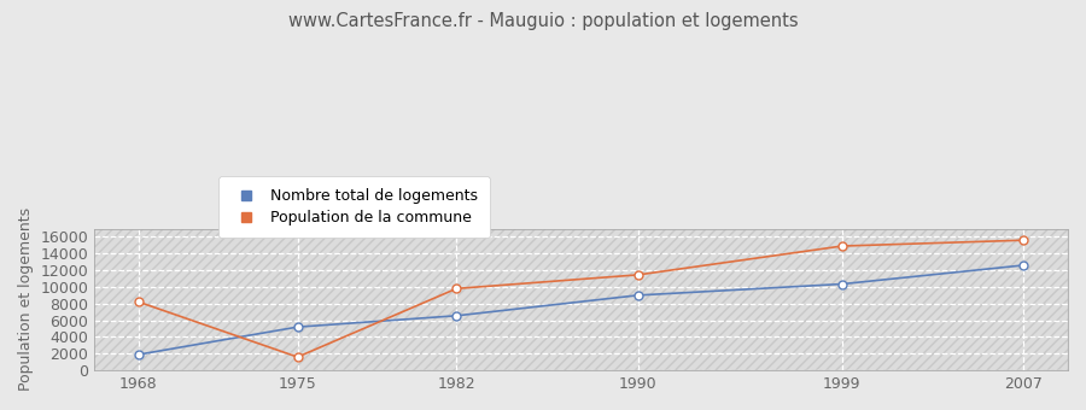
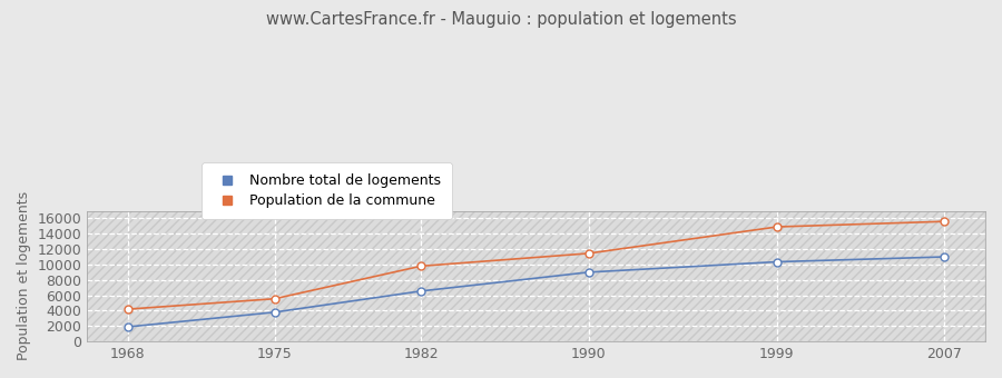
Population de la commune/1968: 8200 -> 4200
Nombre total de logements/1975: 5200 -> 3800
Population de la commune/1975: 1600 -> 5600
Nombre total de logements/2007: 12600 -> 11000
